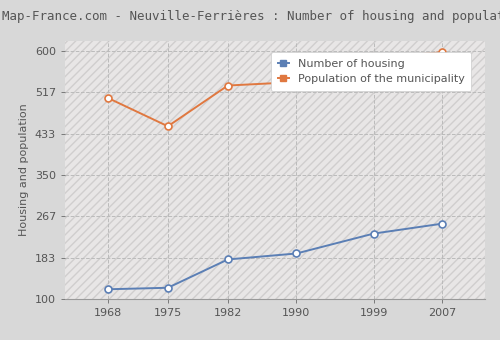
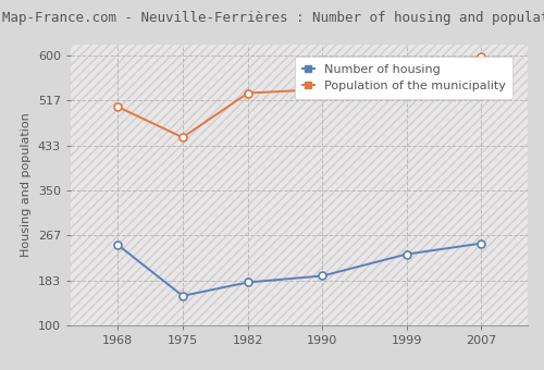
Number of housing/1968: 120 -> 250
Number of housing/1975: 123 -> 155
